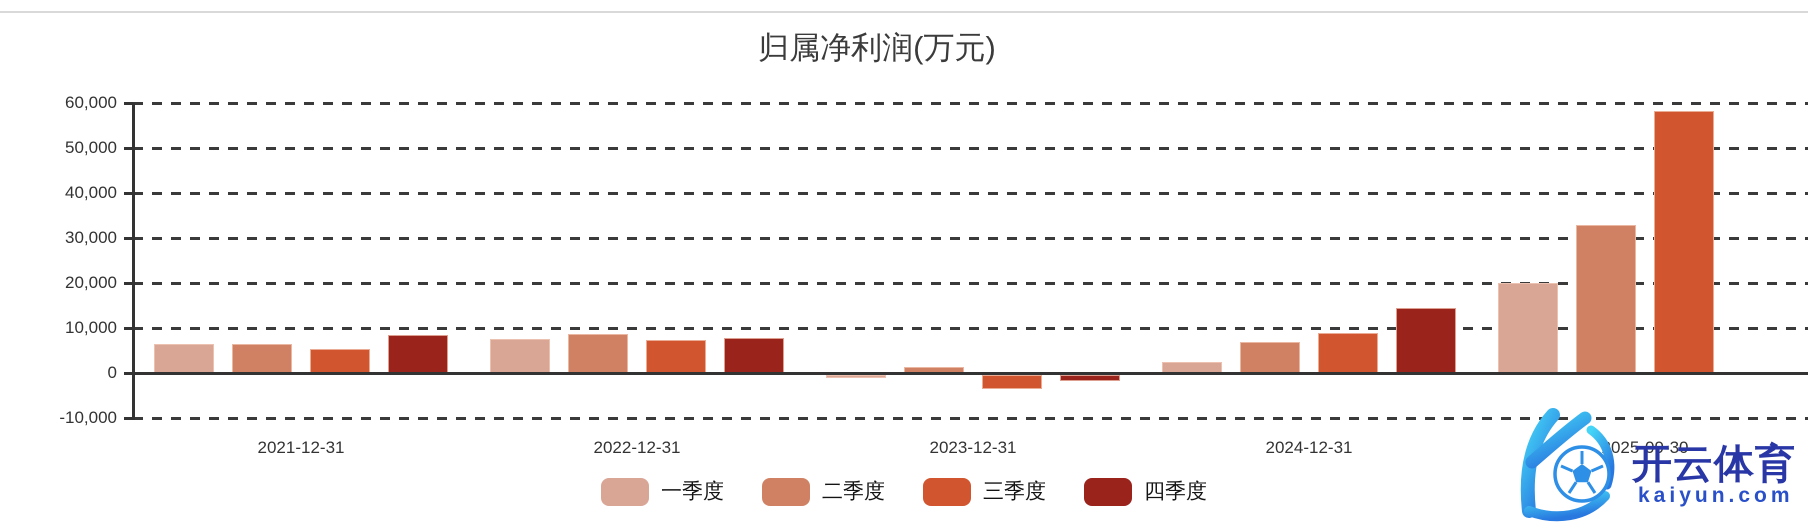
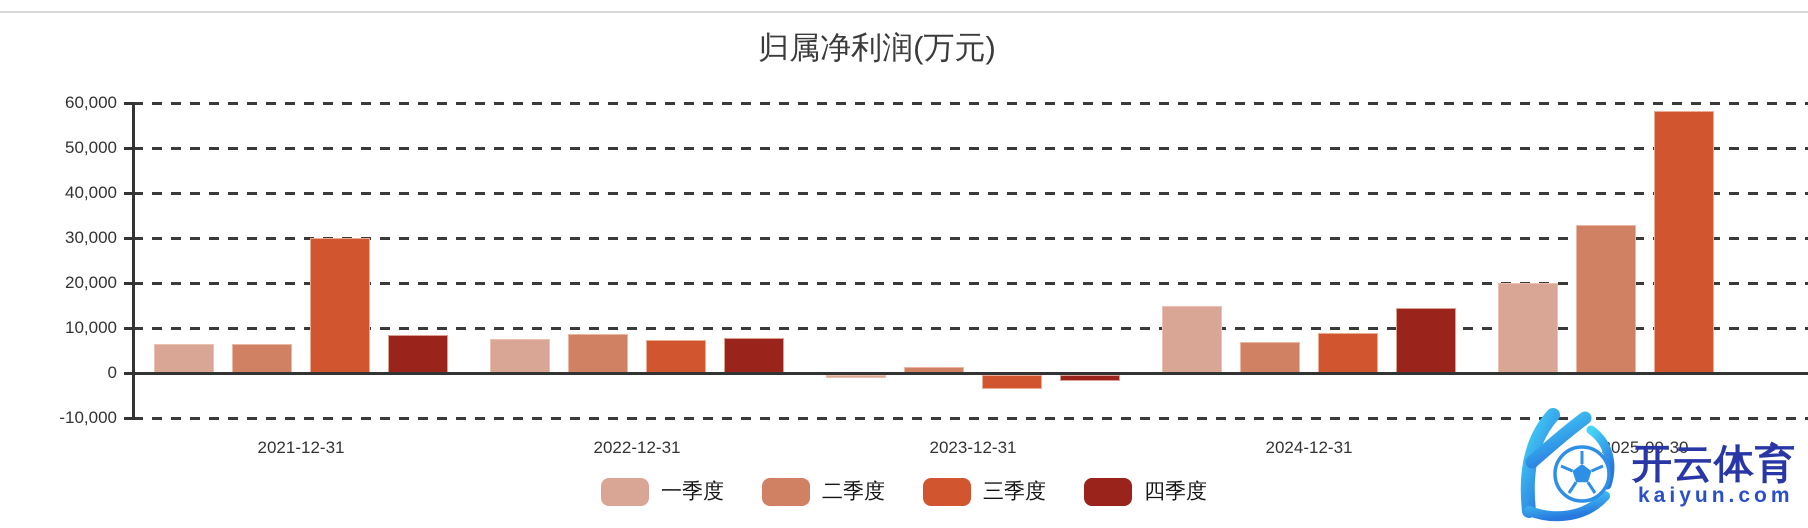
三季度/2021-12-31: 5000 -> 30000
一季度/2024-12-31: 2000 -> 15000
